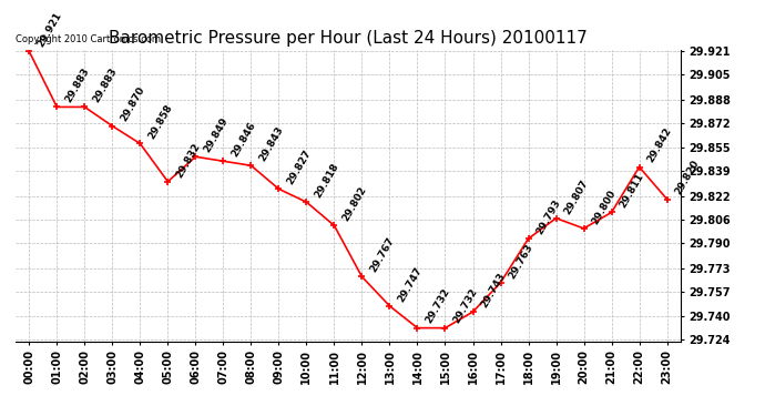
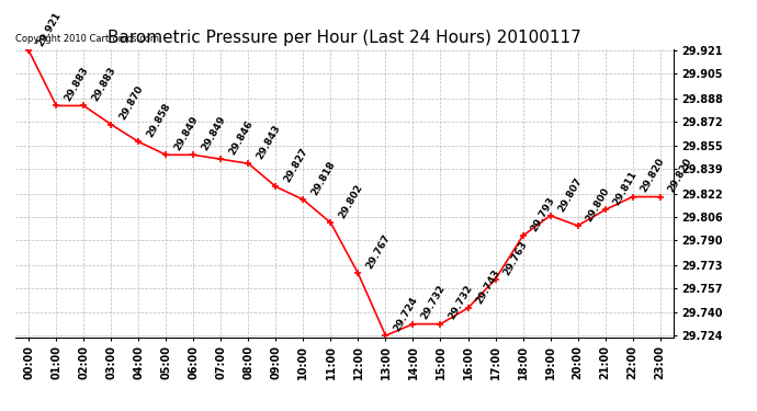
05:00: 29.832 -> 29.849
13:00: 29.747 -> 29.724
22:00: 29.842 -> 29.820
